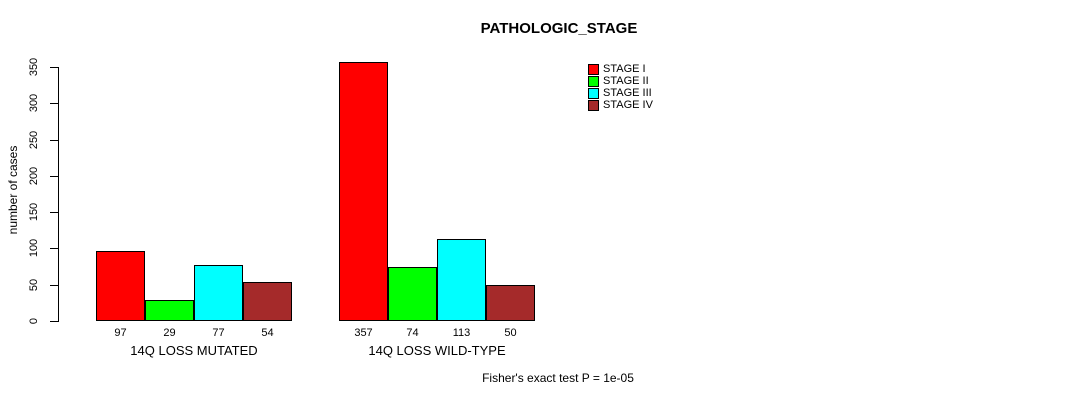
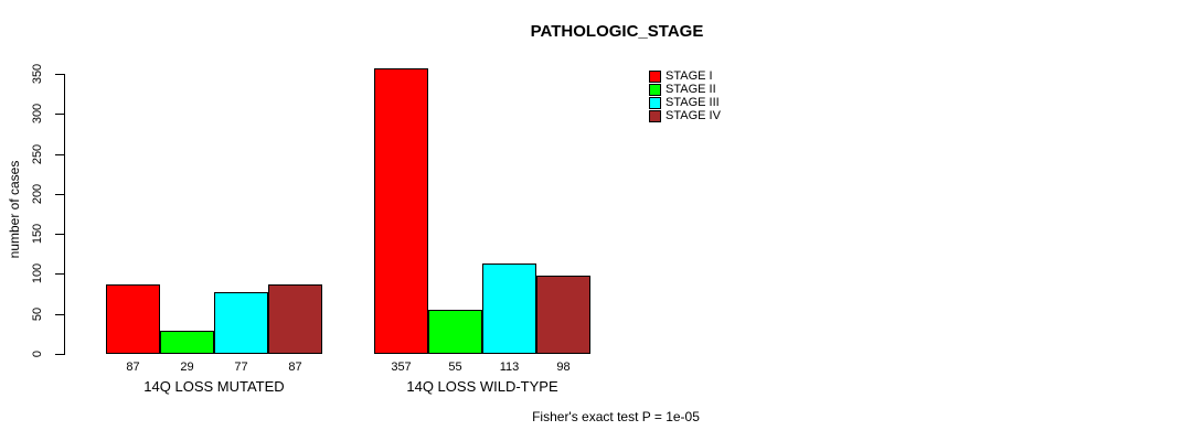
STAGE I/14Q LOSS MUTATED: 97 -> 87
STAGE IV/14Q LOSS MUTATED: 54 -> 87
STAGE II/14Q LOSS WILD-TYPE: 74 -> 55
STAGE IV/14Q LOSS WILD-TYPE: 50 -> 98
